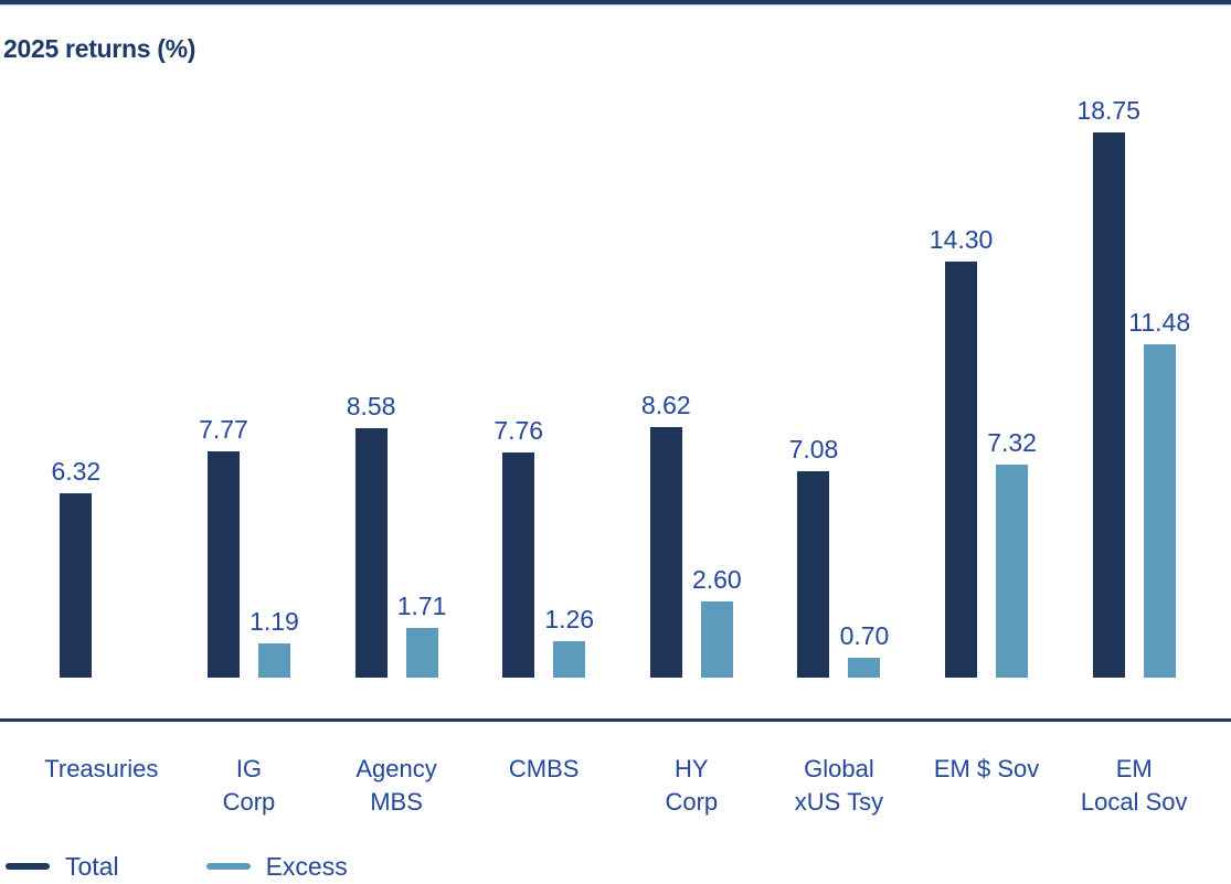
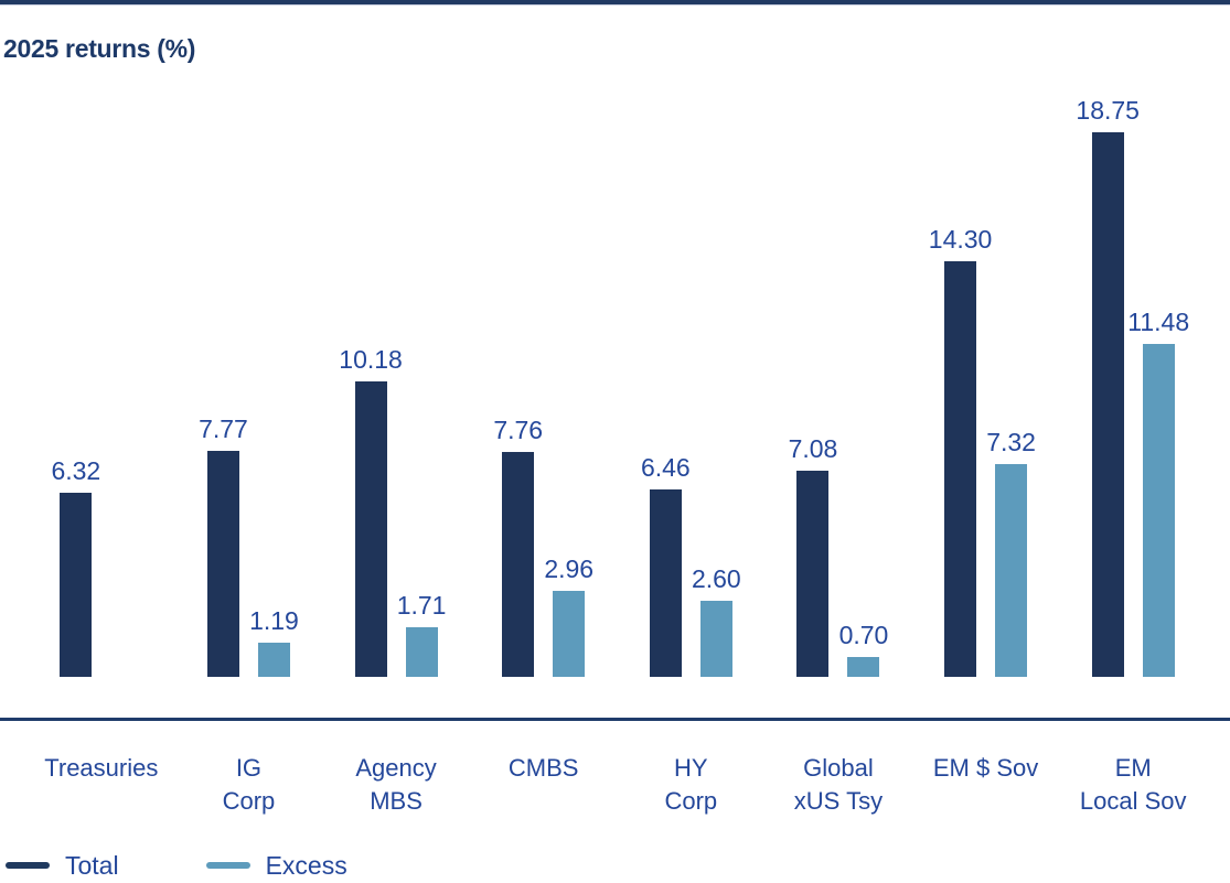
Total/Agency MBS: 8.58 -> 10.18
Excess/CMBS: 1.26 -> 2.96
Total/HY Corp: 8.62 -> 6.46
